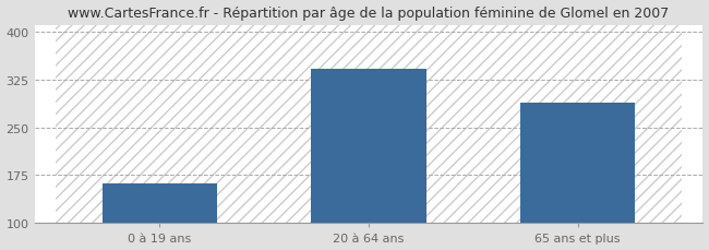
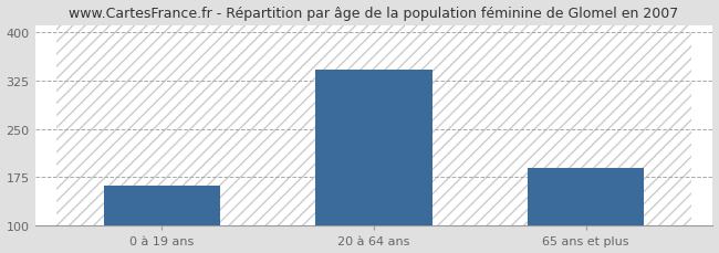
65 ans et plus: 288 -> 190
